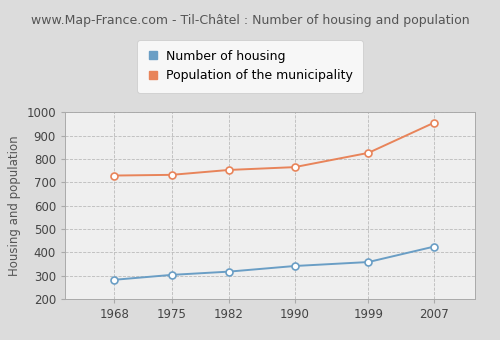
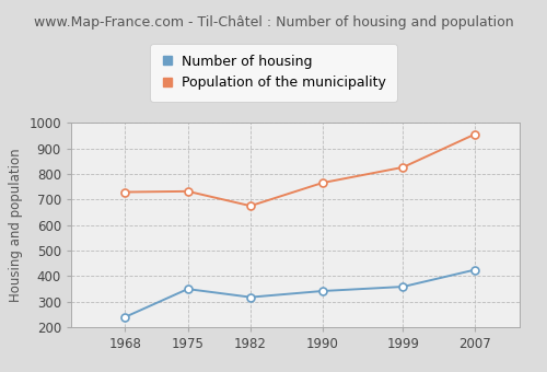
Number of housing/1968: 283 -> 240
Number of housing/1975: 304 -> 350
Population of the municipality/1982: 753 -> 675
